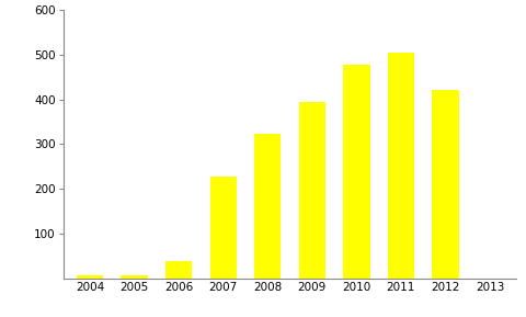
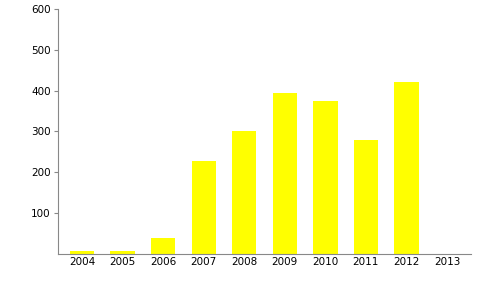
2008: 323 -> 300
2010: 477 -> 375
2011: 504 -> 280
